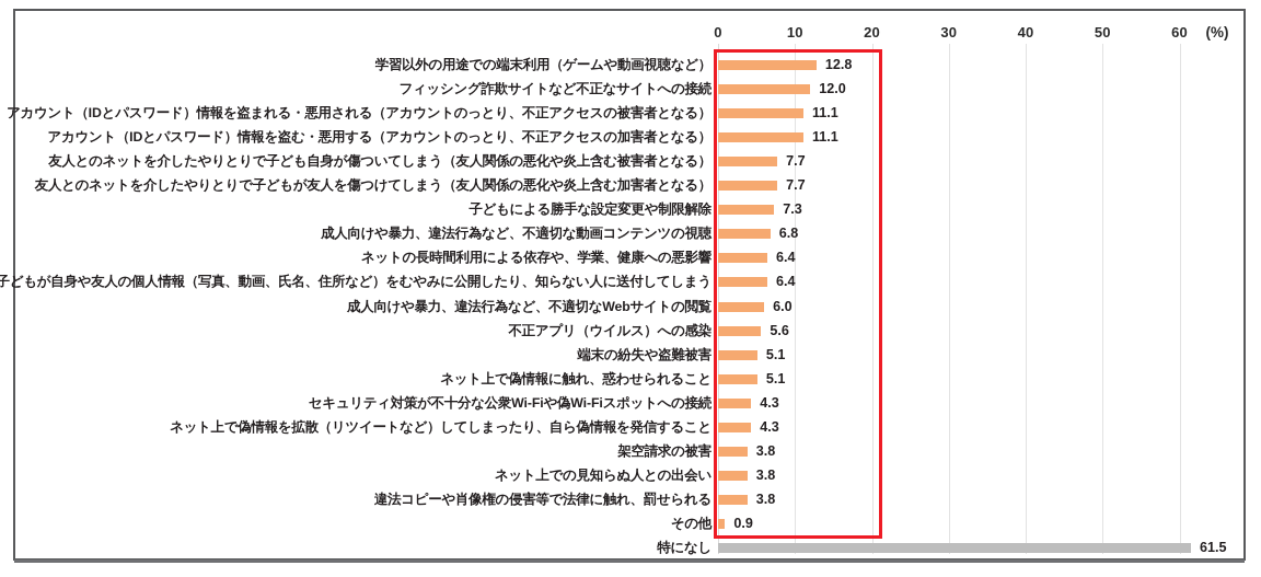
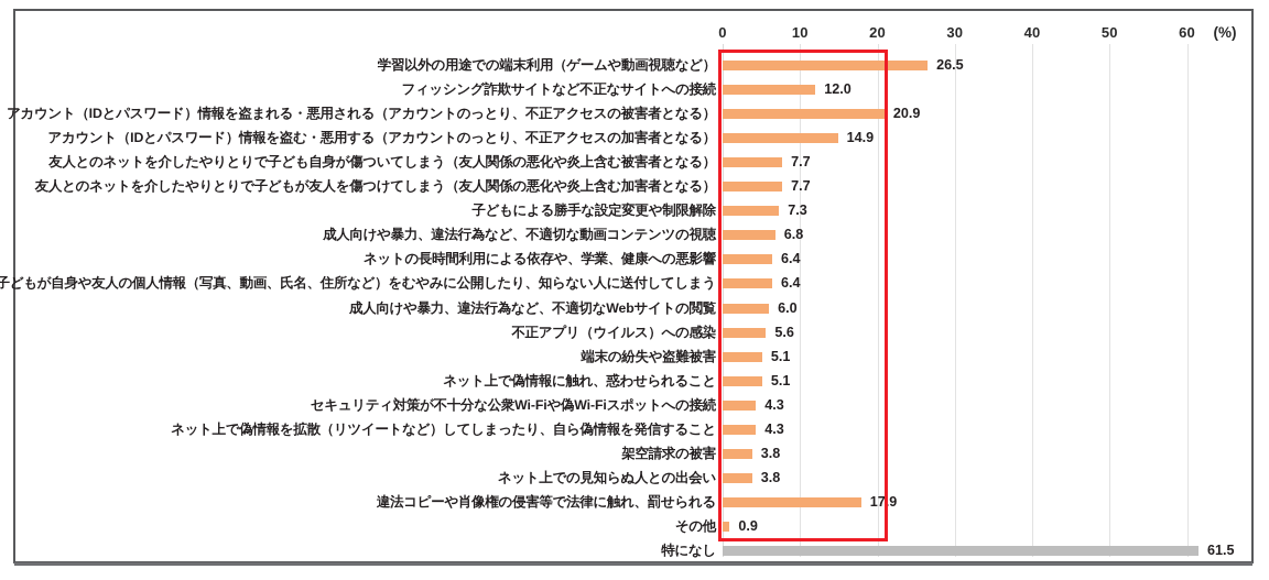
学習以外の用途での端末利用（ゲームや動画視聴など）: 12.8 -> 26.5
アカウント（IDとパスワード）情報を盗まれる・悪用される（アカウントのっとり、不正アクセスの被害者となる）: 11.1 -> 20.9
アカウント（IDとパスワード）情報を盗む・悪用する（アカウントのっとり、不正アクセスの加害者となる）: 11.1 -> 14.9
違法コピーや肖像権の侵害等で法律に触れ、罰せられる: 3.8 -> 17.9
